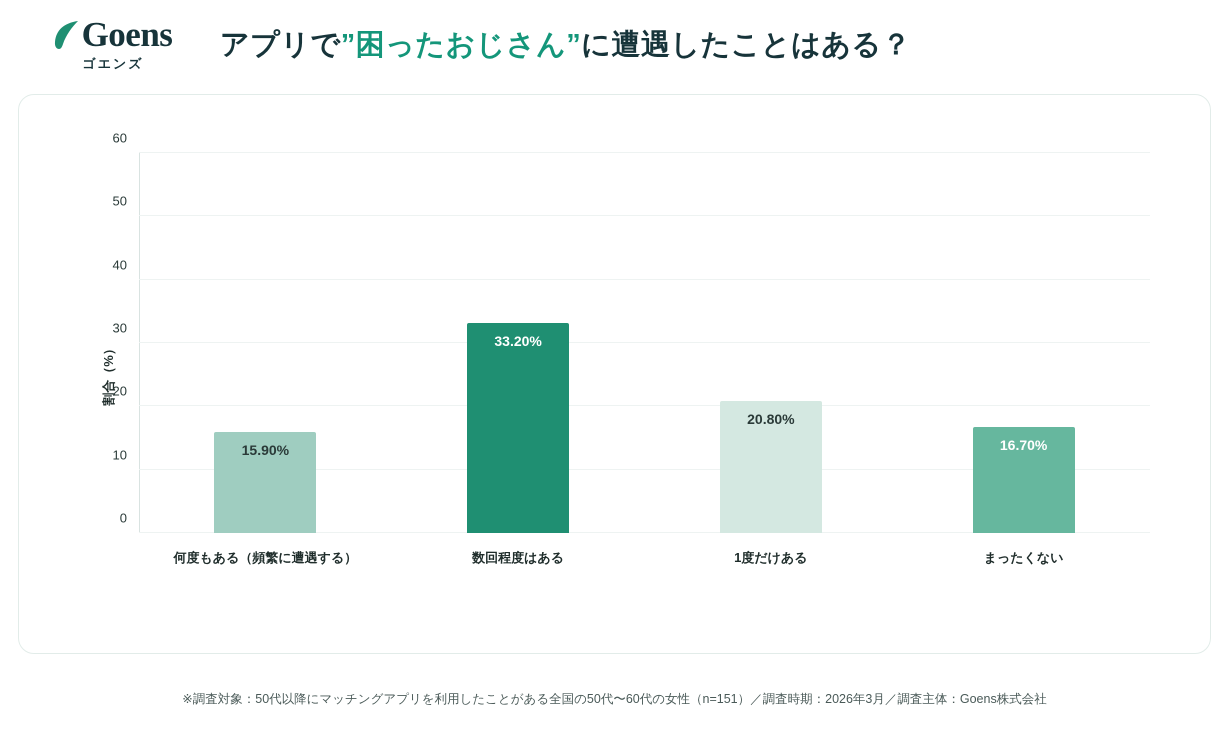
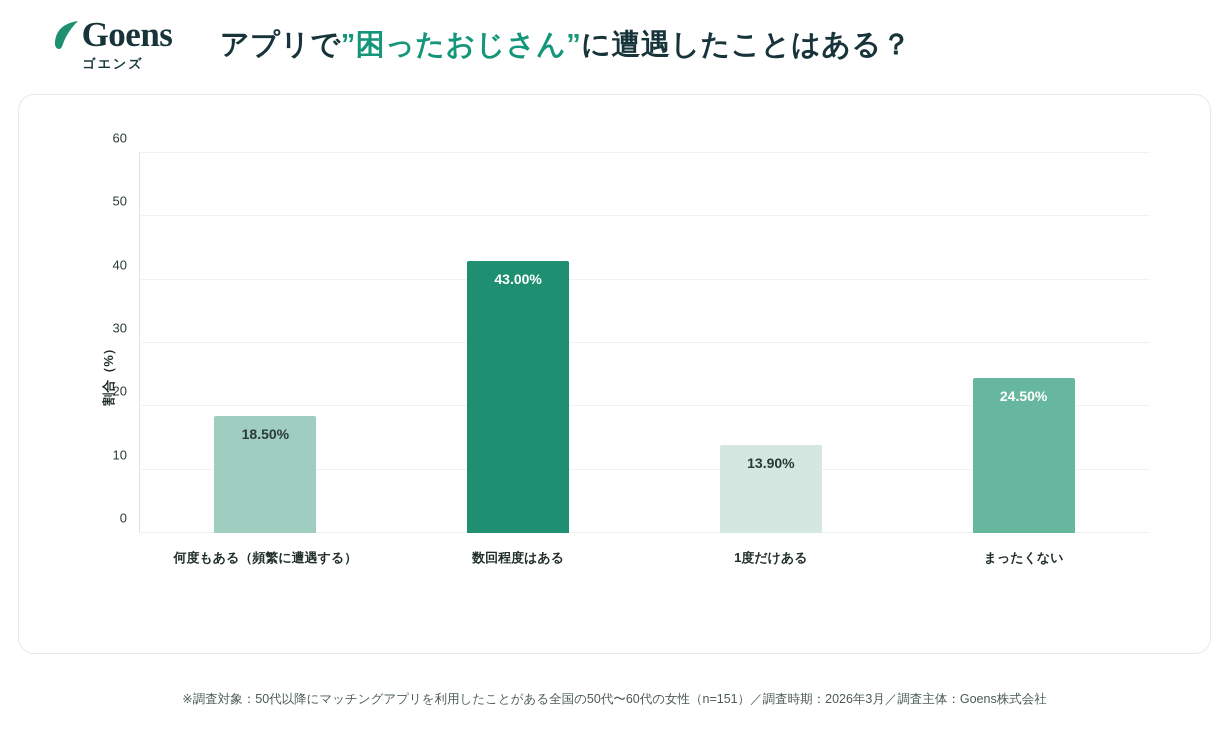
何度もある（頻繁に遭遇する）: 15.90% -> 18.50%
数回程度はある: 33.20% -> 43.00%
1度だけある: 20.80% -> 13.90%
まったくない: 16.70% -> 24.50%
